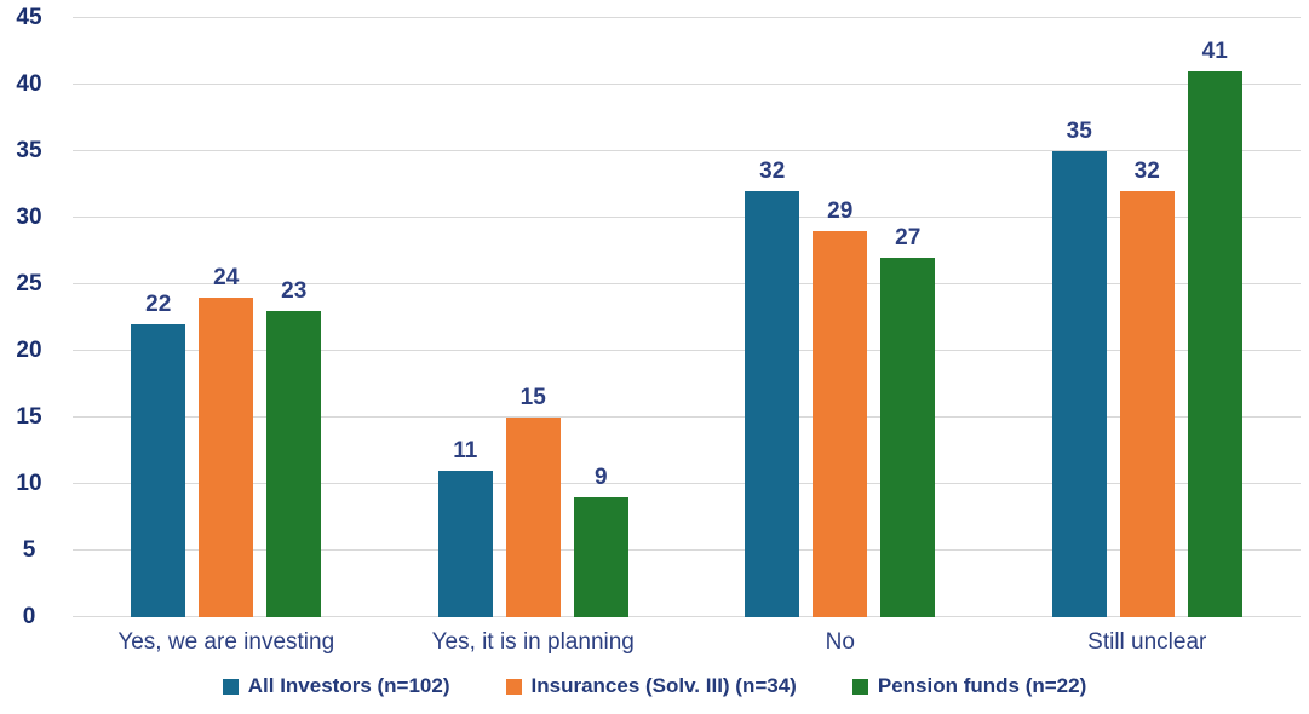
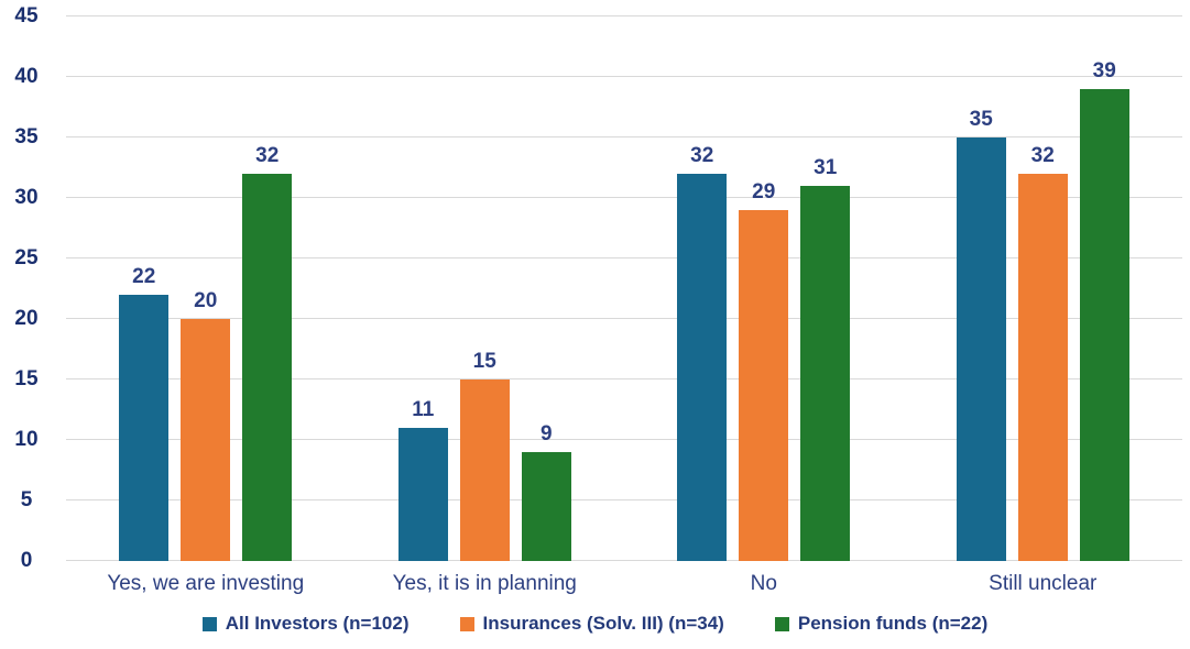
Insurances (Solv. III) (n=34)/Yes, we are investing: 24 -> 20
Pension funds (n=22)/Yes, we are investing: 23 -> 32
Pension funds (n=22)/No: 27 -> 31
Pension funds (n=22)/Still unclear: 41 -> 39
